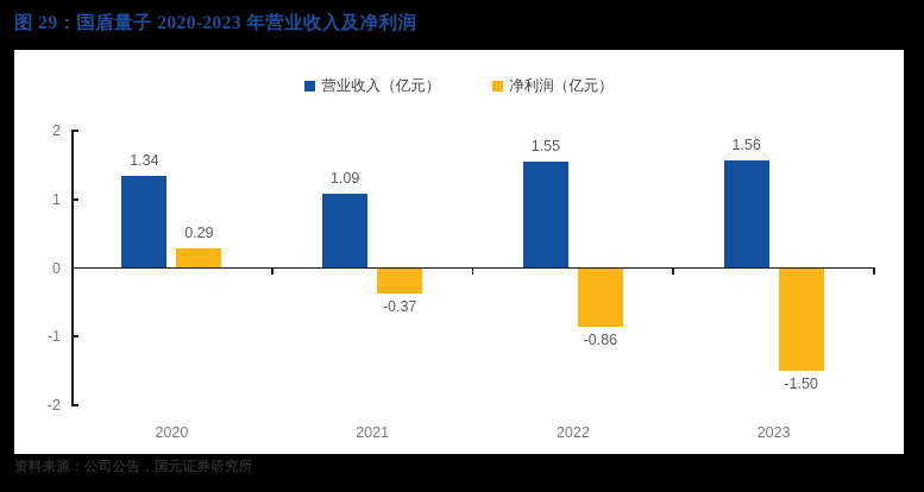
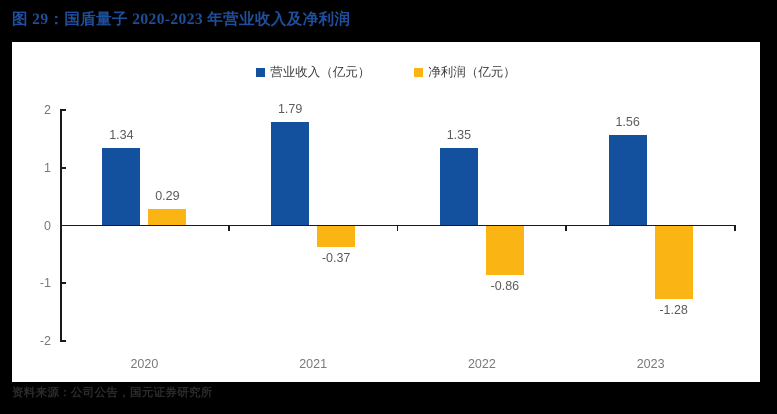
营业收入（亿元）/2021: 1.09 -> 1.79
营业收入（亿元）/2022: 1.55 -> 1.35
净利润（亿元）/2023: -1.50 -> -1.28
